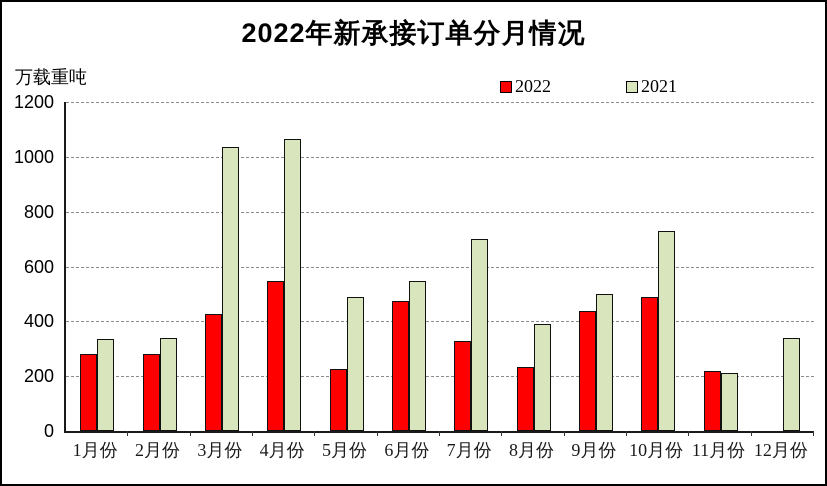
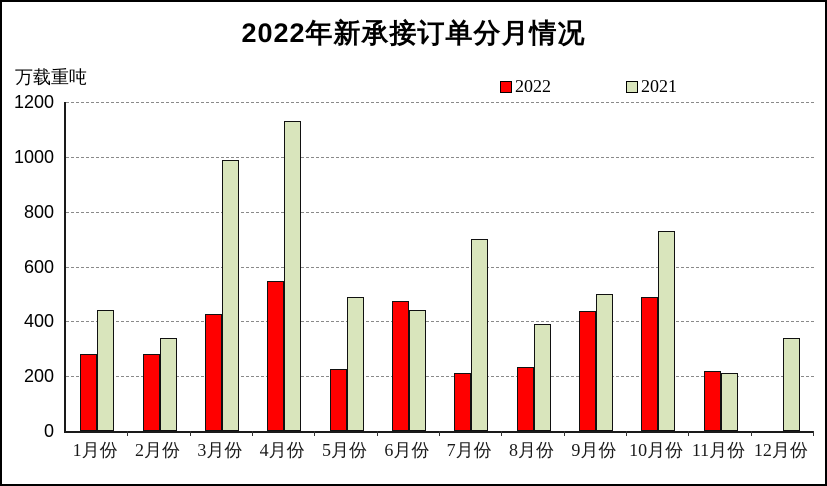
2021/1月份: 340 -> 440
2021/3月份: 1040 -> 990
2021/4月份: 1060 -> 1130
2021/6月份: 550 -> 440
2022/7月份: 330 -> 210
